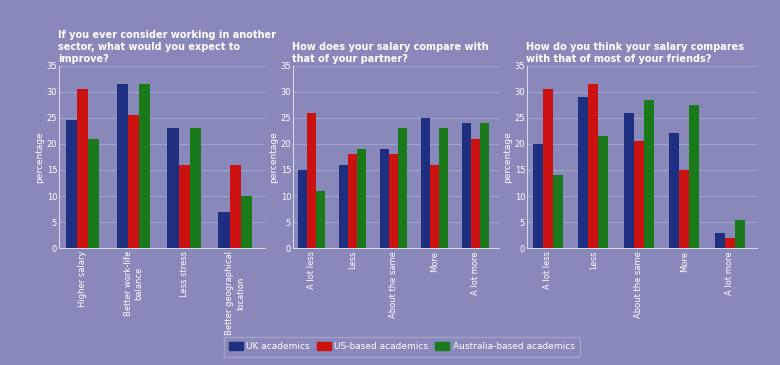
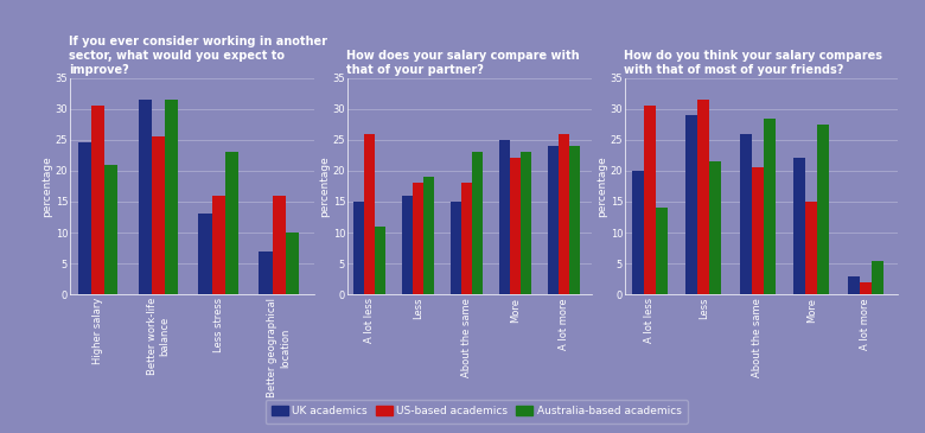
UK academics/Less stress: 23.0 -> 13.0
How does your salary compare with that of your partner?/UK academics/About the same: 19 -> 15
How does your salary compare with that of your partner?/US-based academics/More: 16 -> 22
How does your salary compare with that of your partner?/US-based academics/A lot more: 21 -> 26
